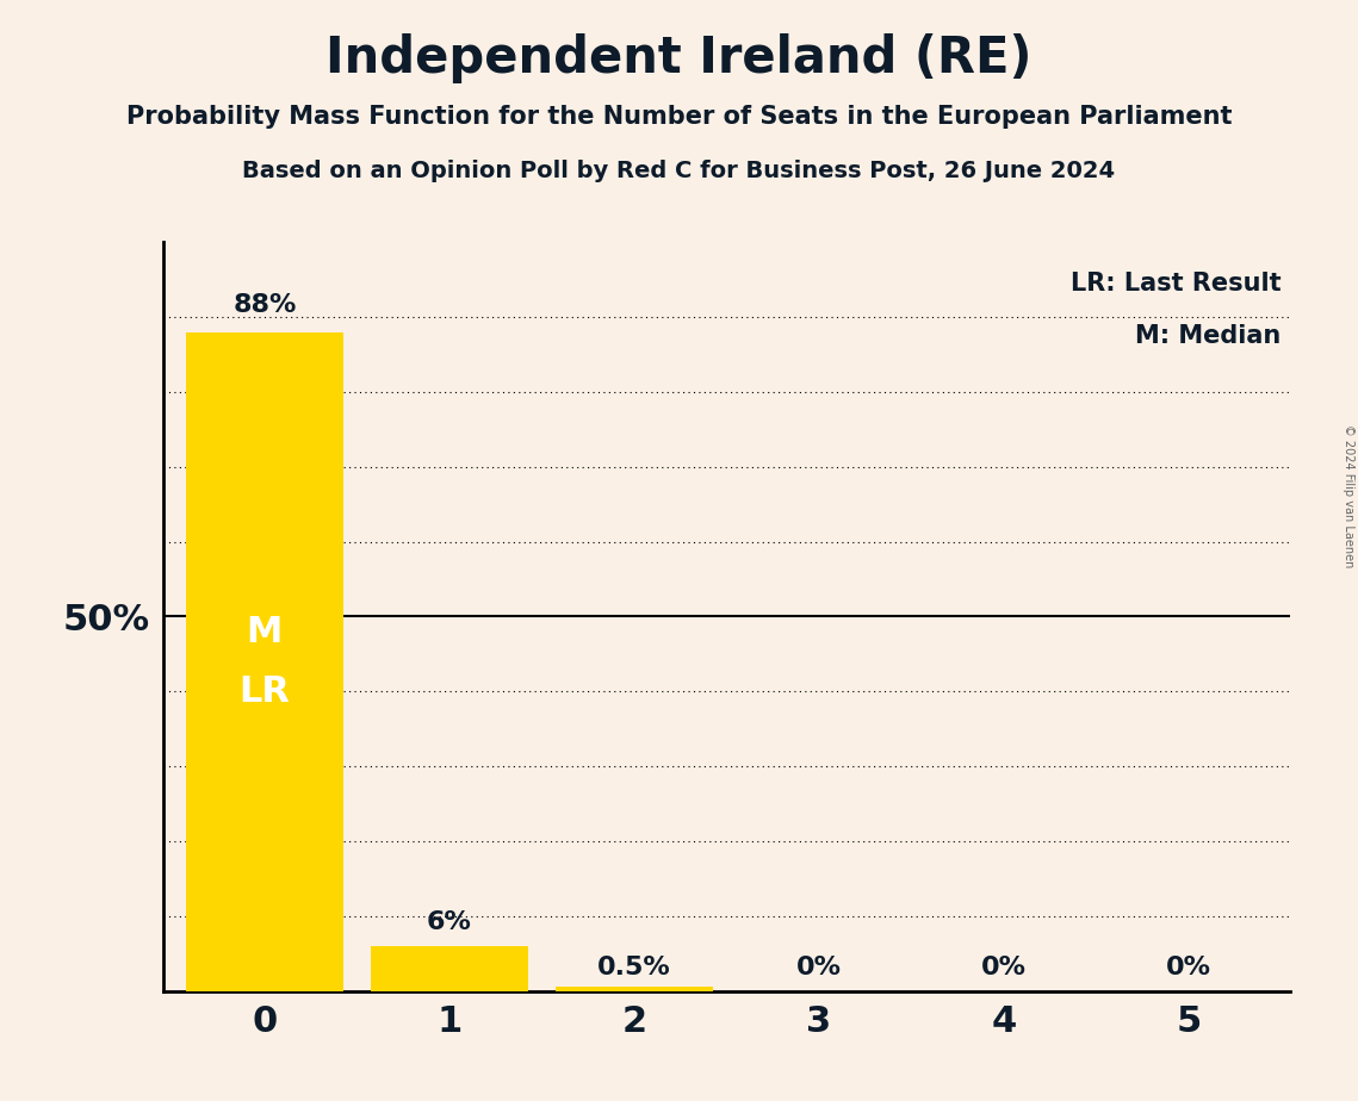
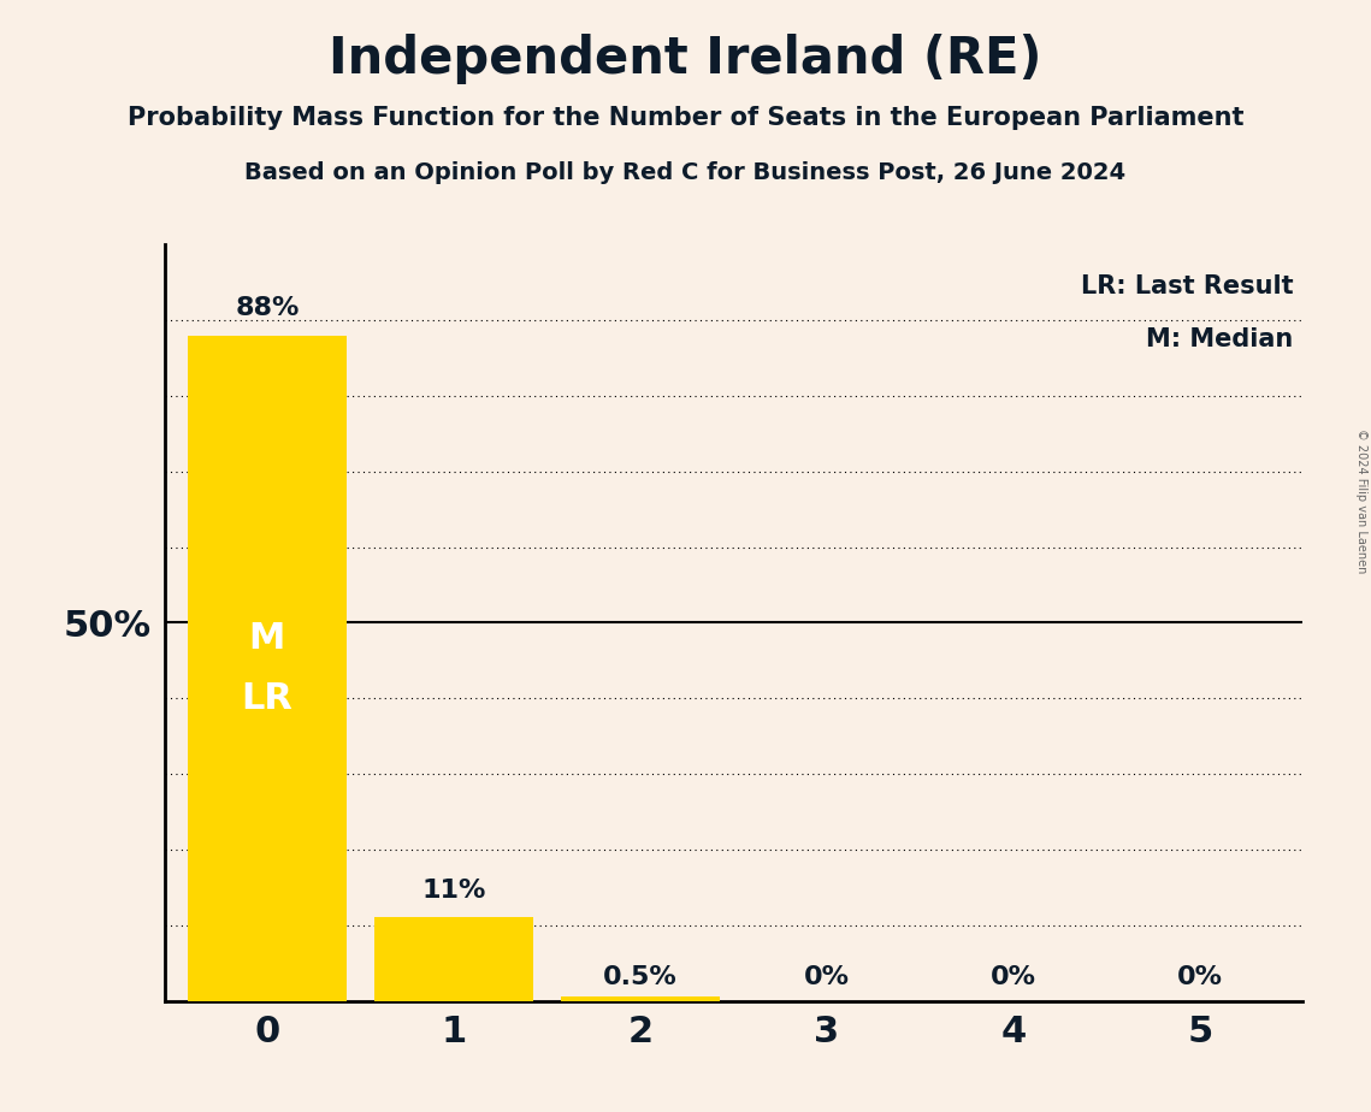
1: 6% -> 11%
